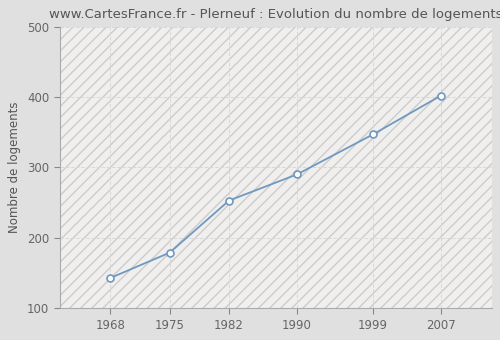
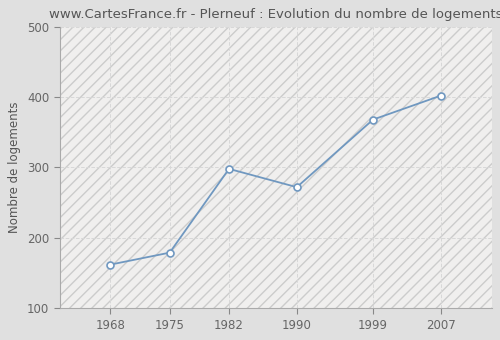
1968: 143 -> 162
1982: 253 -> 298
1990: 290 -> 272
1999: 347 -> 368
